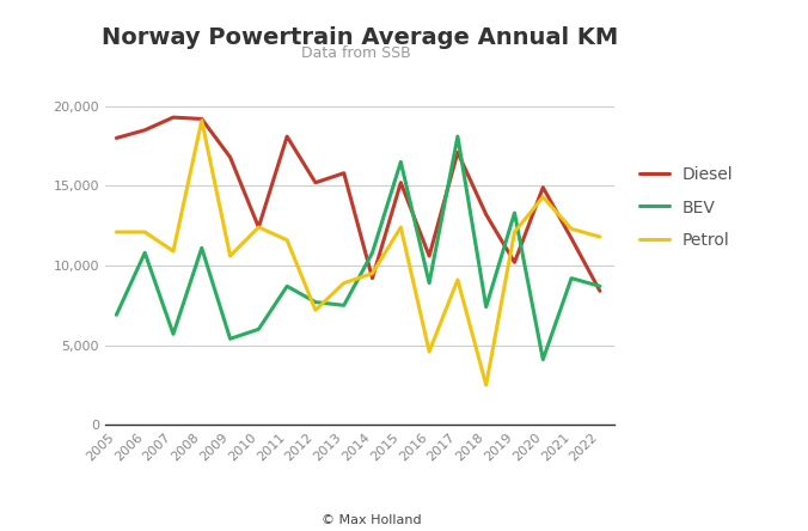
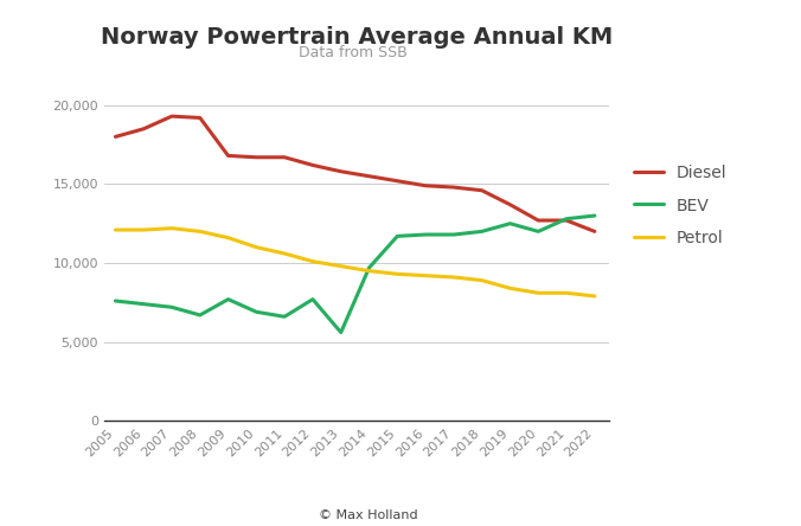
BEV/2005: 6,900 -> 7,600
BEV/2006: 10,800 -> 7,400
BEV/2007: 5,700 -> 7,200
Petrol/2007: 10,900 -> 12,200
BEV/2008: 11,100 -> 6,700
Petrol/2008: 19,100 -> 12,000
BEV/2009: 5,400 -> 7,700
Petrol/2009: 10,600 -> 11,600
Diesel/2010: 12,400 -> 16,700
BEV/2010: 6,000 -> 6,900
Petrol/2010: 12,400 -> 11,000
Diesel/2011: 18,100 -> 16,700
BEV/2011: 8,700 -> 6,600
Petrol/2011: 11,600 -> 10,600
Diesel/2012: 15,200 -> 16,200
Petrol/2012: 7,200 -> 10,100
BEV/2013: 7,500 -> 5,600
Petrol/2013: 8,900 -> 9,800
Diesel/2014: 9,200 -> 15,500
BEV/2014: 10,800 -> 9,700
BEV/2015: 16,500 -> 11,700
Petrol/2015: 12,400 -> 9,300
Diesel/2016: 10,600 -> 14,900
BEV/2016: 8,900 -> 11,800
Petrol/2016: 4,600 -> 9,200
Diesel/2017: 17,100 -> 14,800
BEV/2017: 18,100 -> 11,800
Diesel/2018: 13,200 -> 14,600
BEV/2018: 7,400 -> 12,000
Petrol/2018: 2,500 -> 8,900
Diesel/2019: 10,200 -> 13,700
BEV/2019: 13,300 -> 12,500
Petrol/2019: 12,100 -> 8,400
Diesel/2020: 14,900 -> 12,700
BEV/2020: 4,100 -> 12,000
Petrol/2020: 14,300 -> 8,100
Diesel/2021: 11,700 -> 12,700
BEV/2021: 9,200 -> 12,800
Petrol/2021: 12,300 -> 8,100
Diesel/2022: 8,400 -> 12,000
BEV/2022: 8,700 -> 13,000
Petrol/2022: 11,800 -> 7,900
